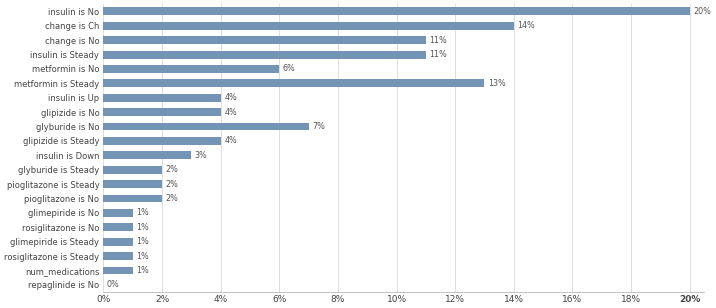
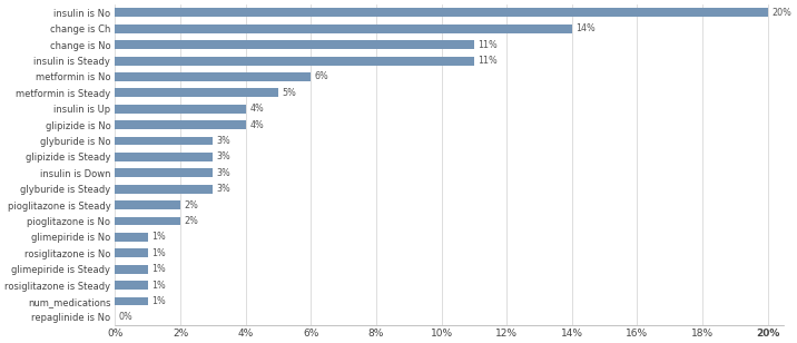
metformin is Steady: 13% -> 5%
glyburide is No: 7% -> 3%
glipizide is Steady: 4% -> 3%
glyburide is Steady: 2% -> 3%
